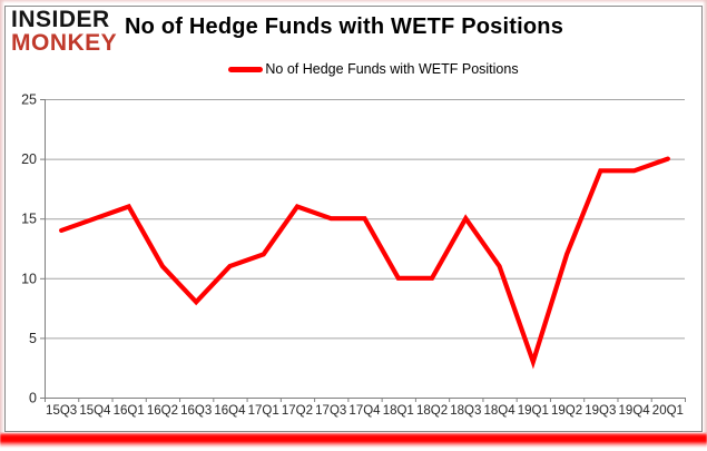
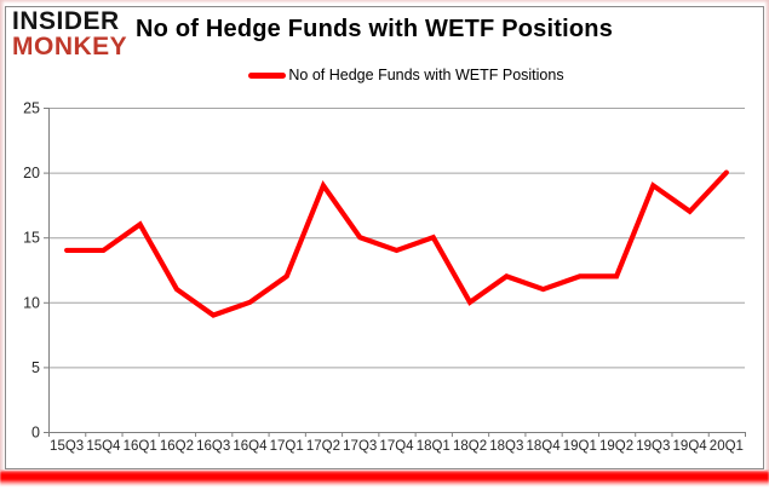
15Q4: 15 -> 14
16Q3: 8 -> 9
16Q4: 11 -> 10
17Q2: 16 -> 19
17Q4: 15 -> 14
18Q1: 10 -> 15
18Q3: 15 -> 12
19Q1: 3 -> 12
19Q4: 19 -> 17
